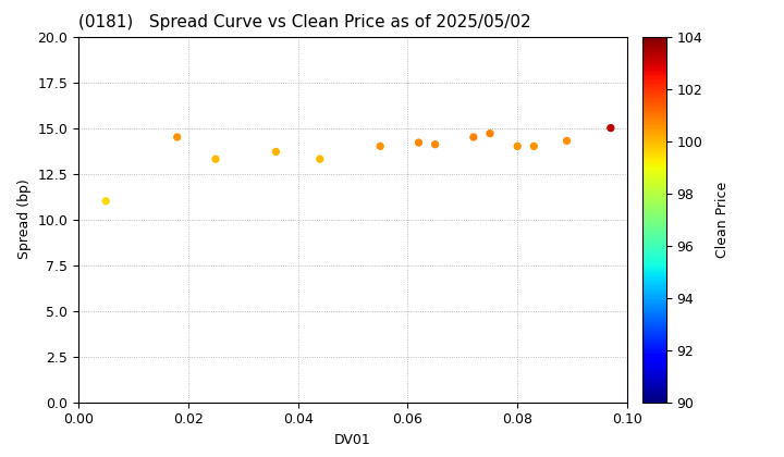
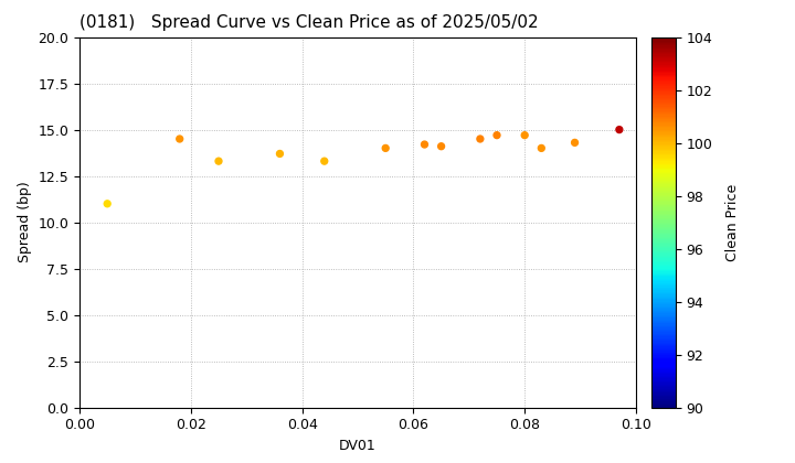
0.08: 14.0 -> 14.7
